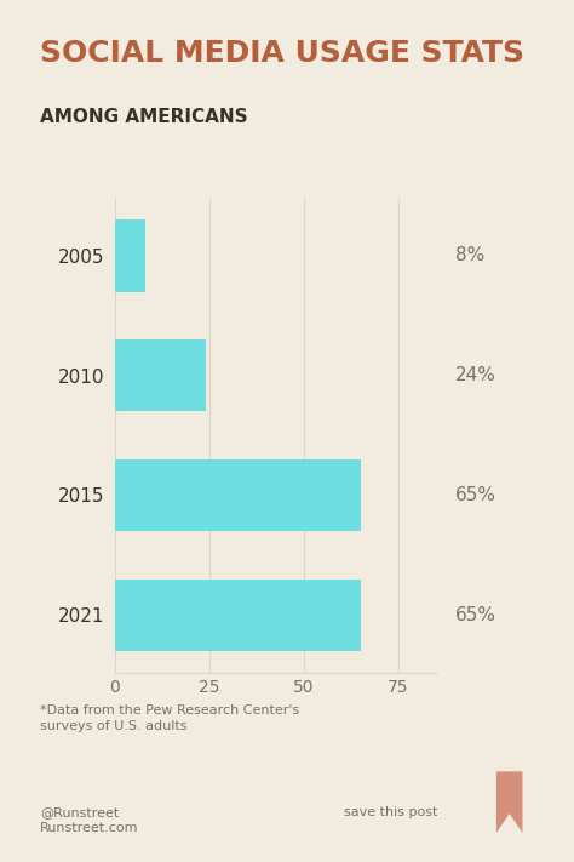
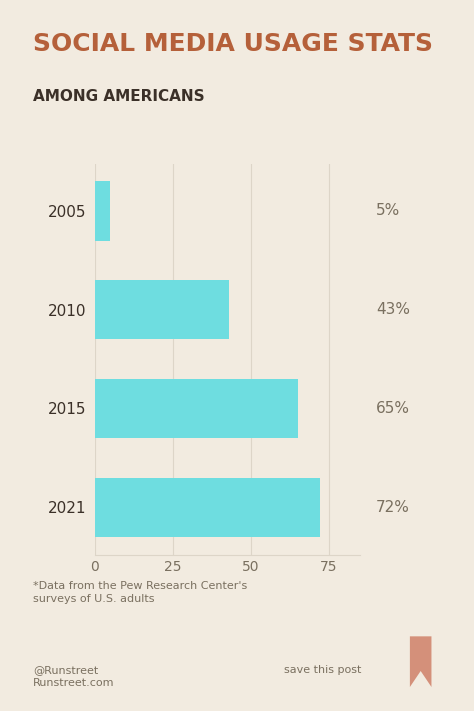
2005: 8% -> 5%
2010: 24% -> 43%
2021: 65% -> 72%
